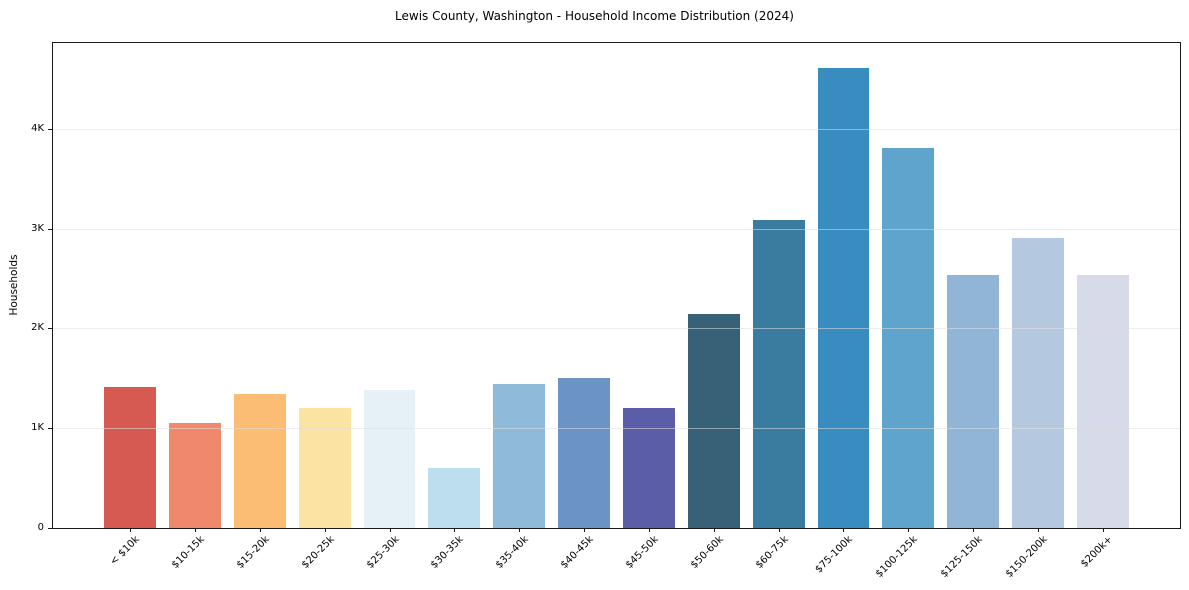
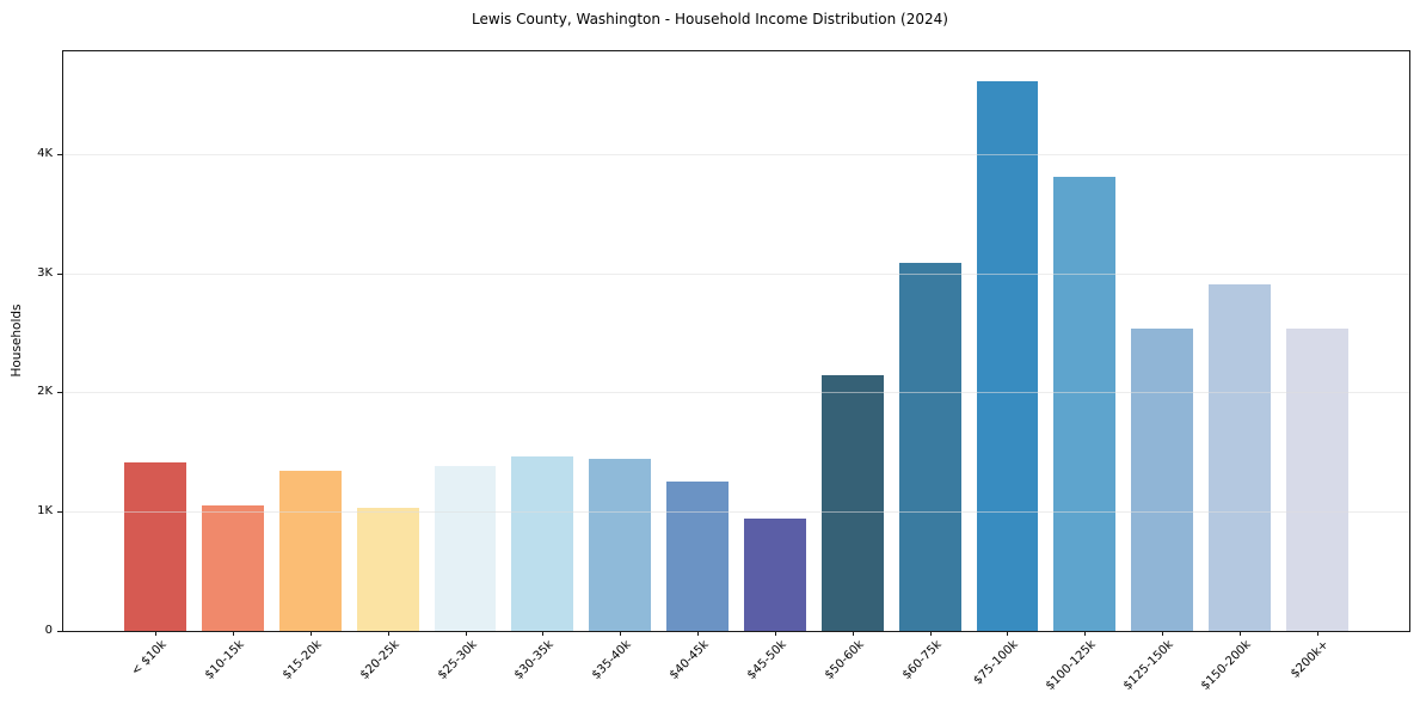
$20-25k: 1.2K -> 1.0K
$30-35k: 0.6K -> 1.5K
$40-45k: 1.5K -> 1.2K
$45-50k: 1.2K -> 0.9K
